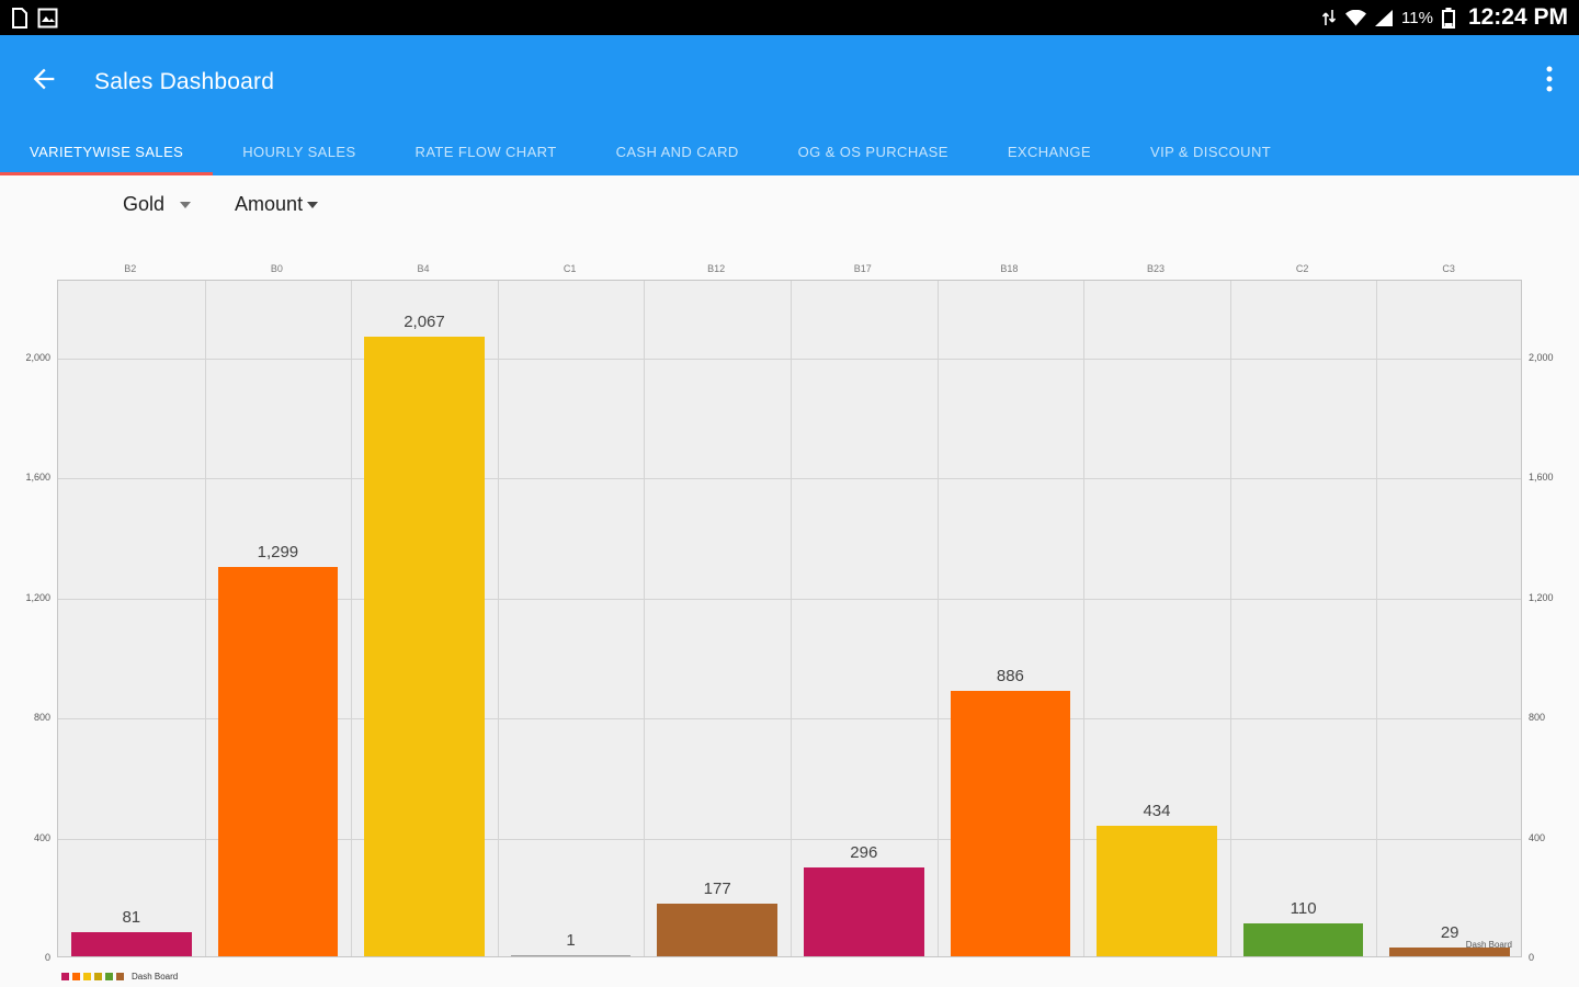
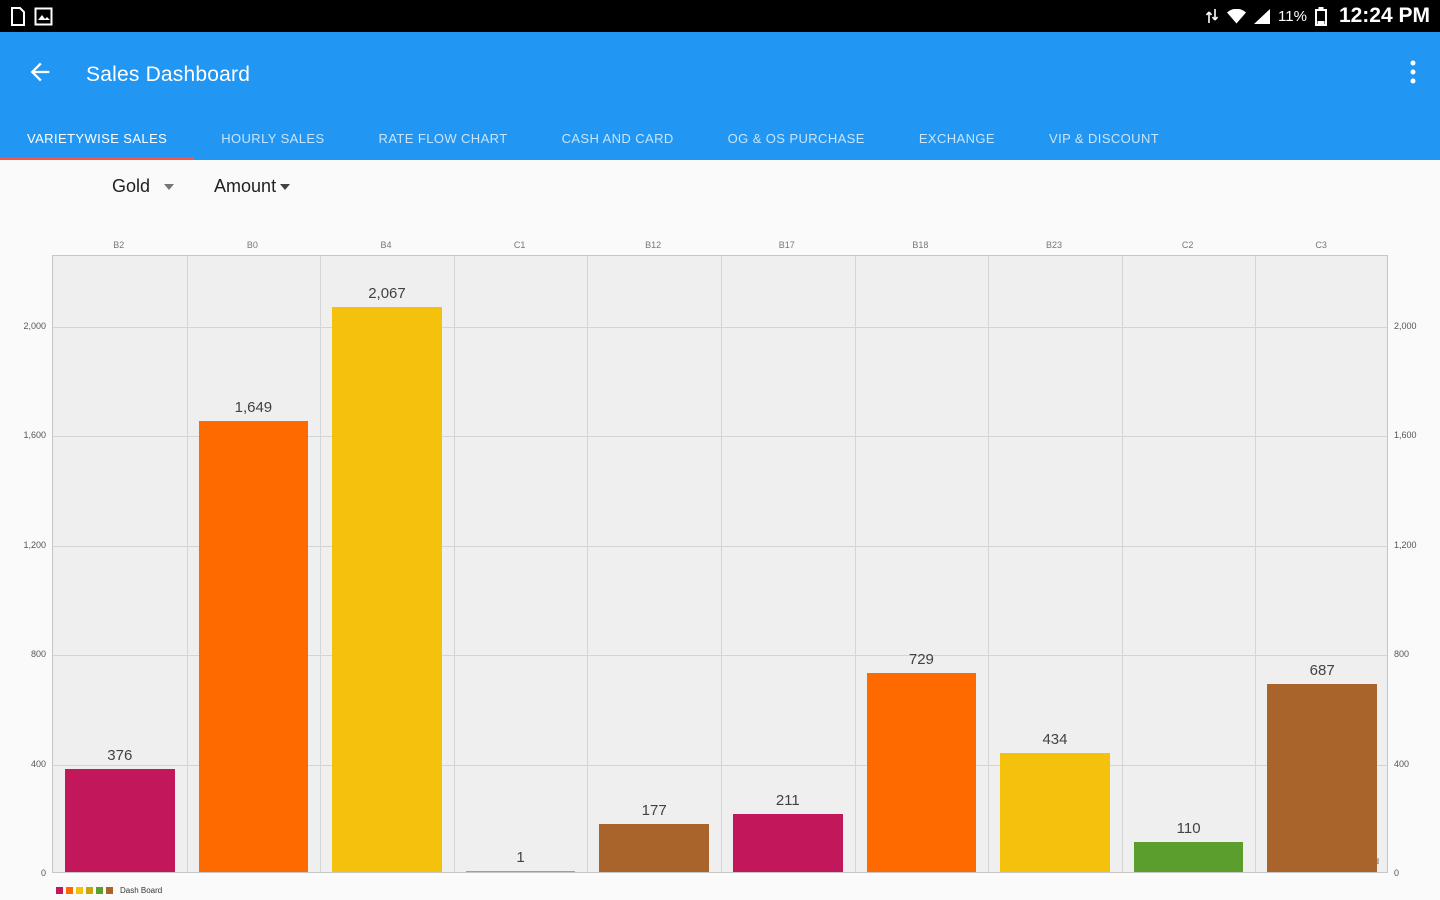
B2: 81 -> 376
B0: 1,299 -> 1,649
B17: 296 -> 211
B18: 886 -> 729
C3: 29 -> 687
